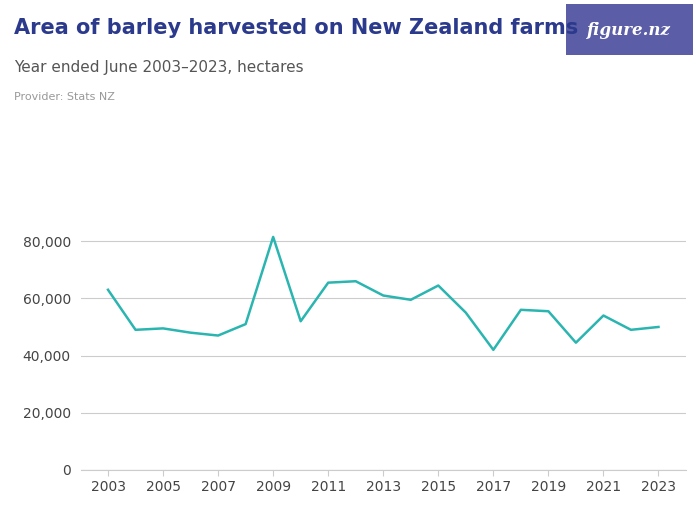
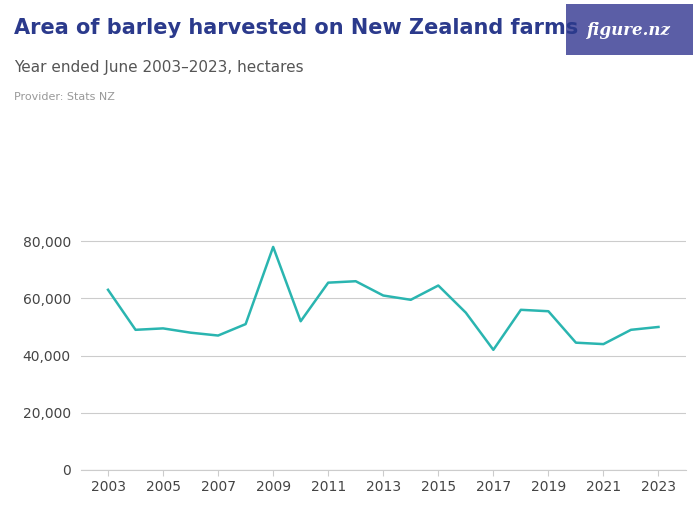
2009: 81,500 -> 78,000
2021: 54,000 -> 44,000
